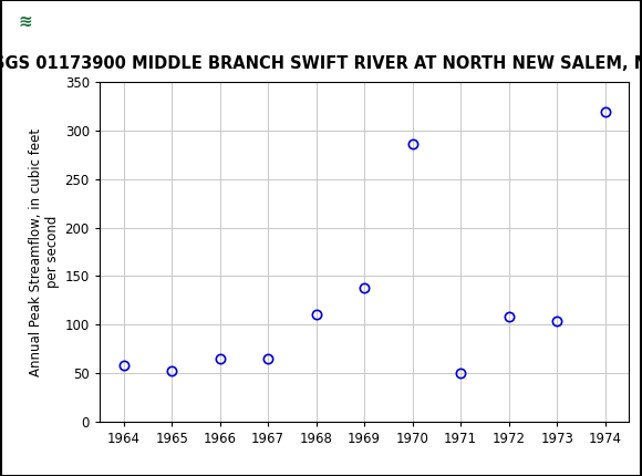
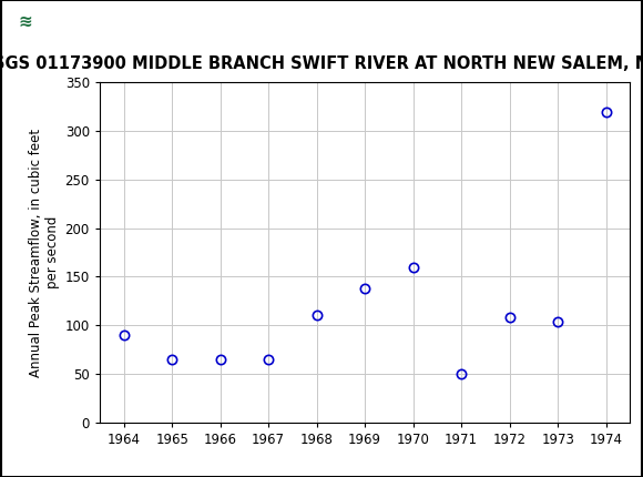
1964: 58 -> 90
1965: 52 -> 65
1970: 286 -> 160
